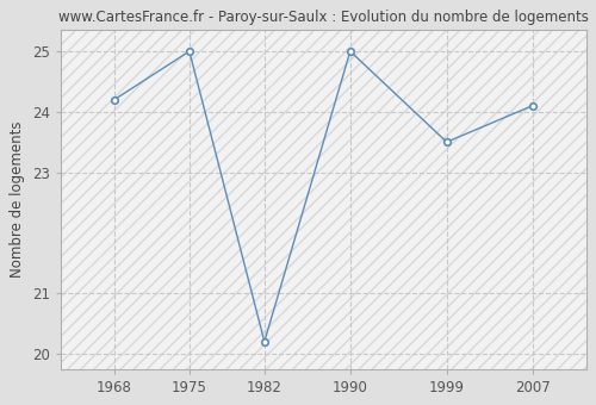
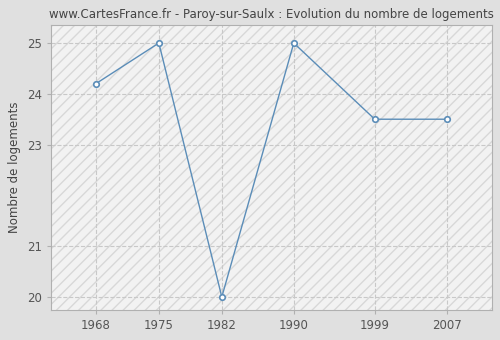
1982: 20.2 -> 20.0
2007: 24.1 -> 23.5
